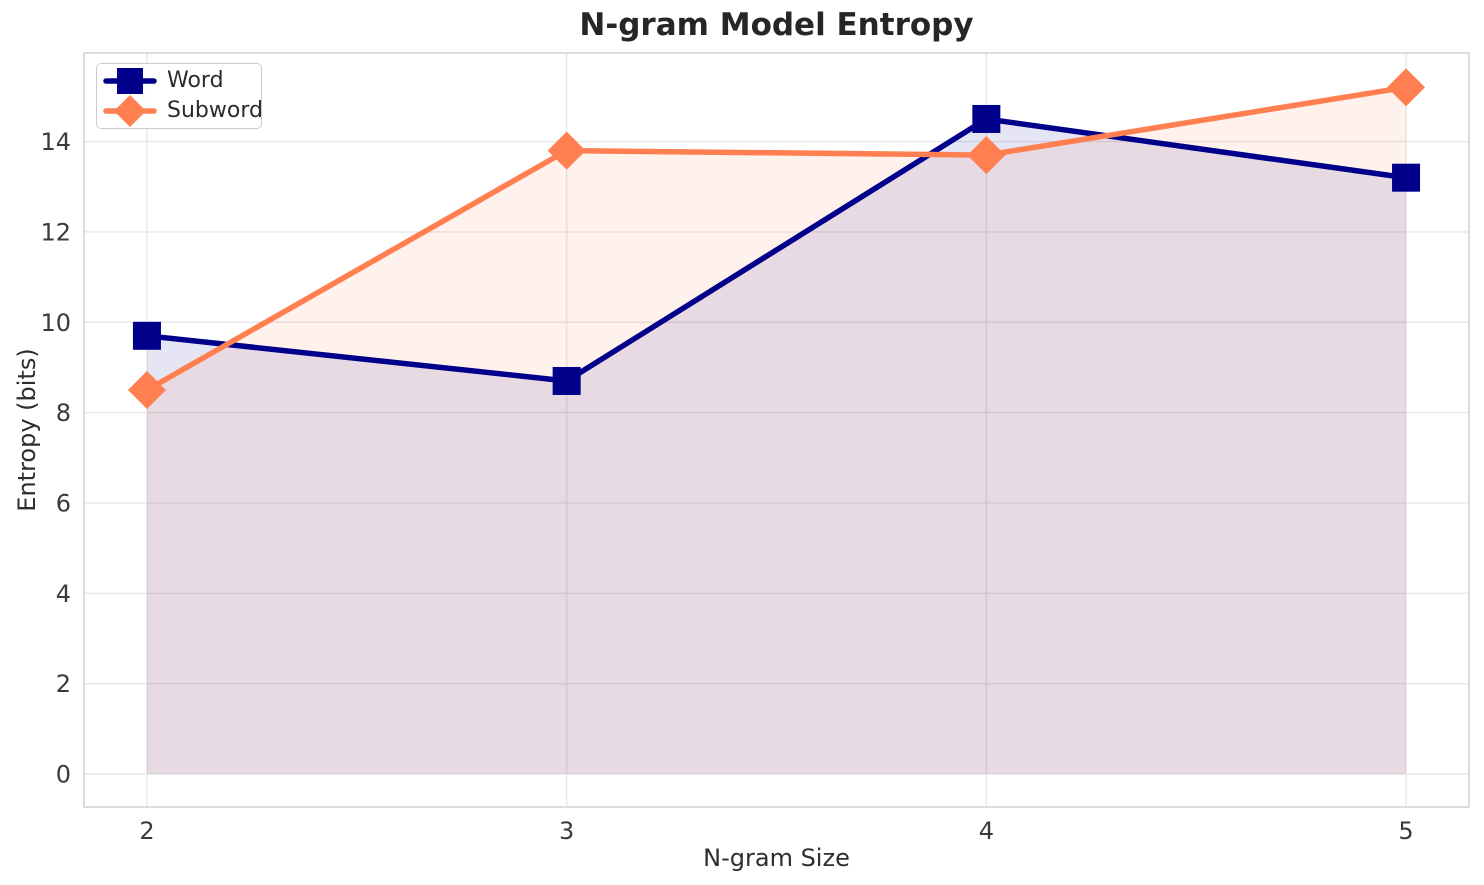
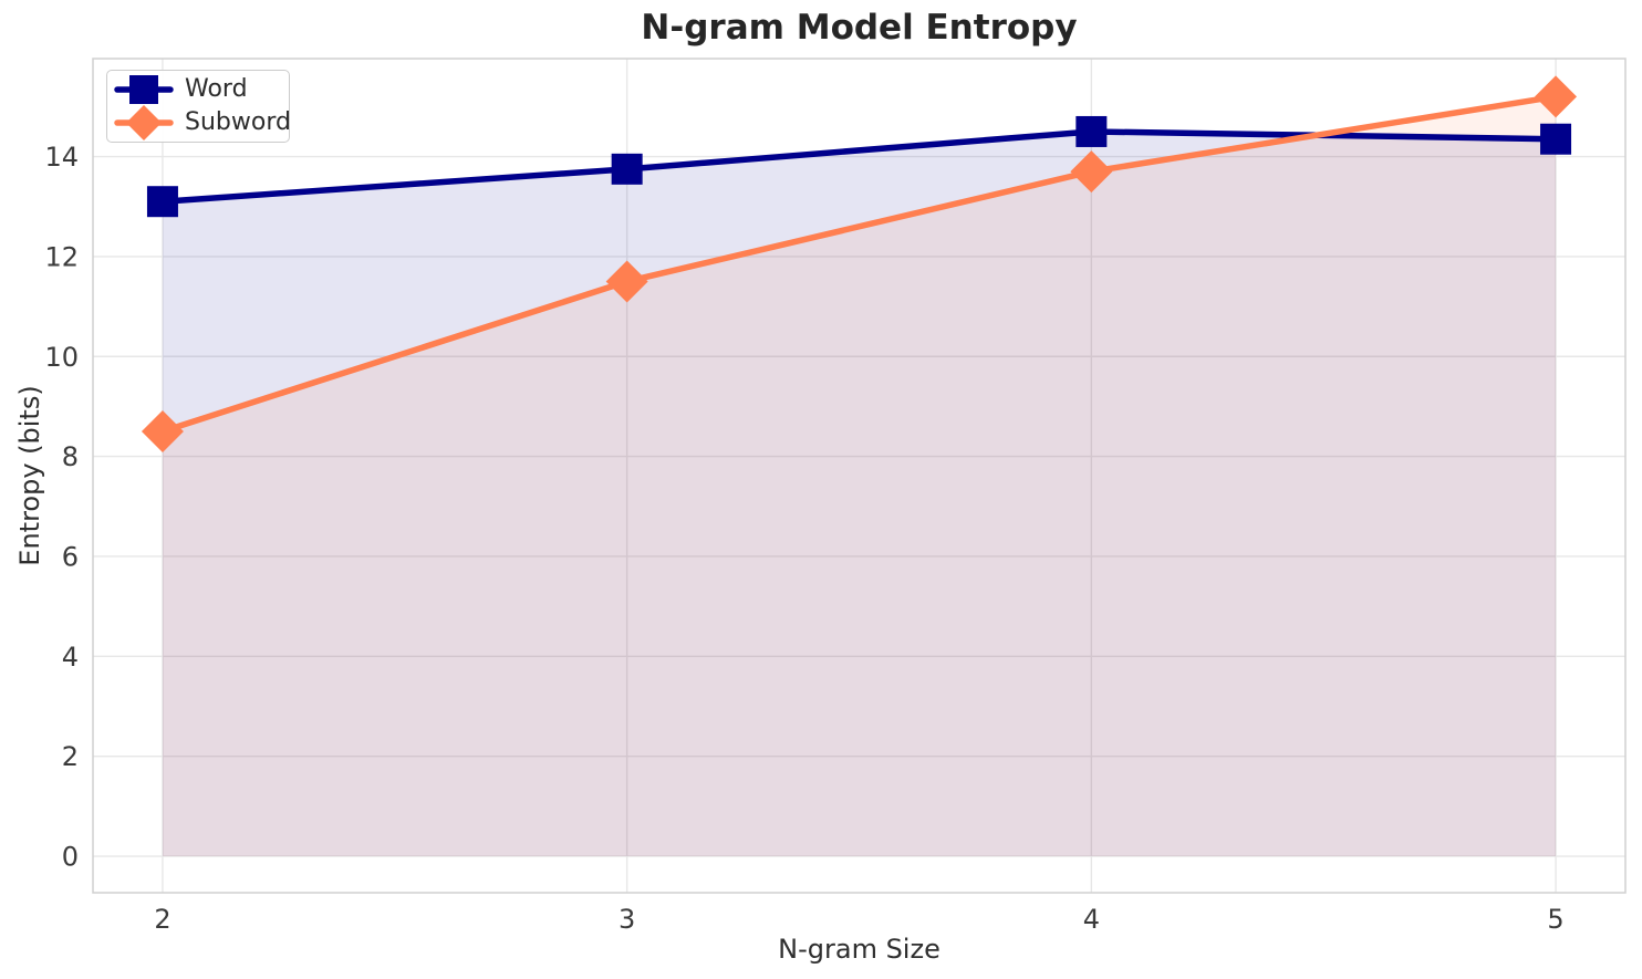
Word/2: 9.7 -> 13.1
Word/3: 8.7 -> 13.8
Subword/3: 13.8 -> 11.5
Word/5: 13.2 -> 14.3
